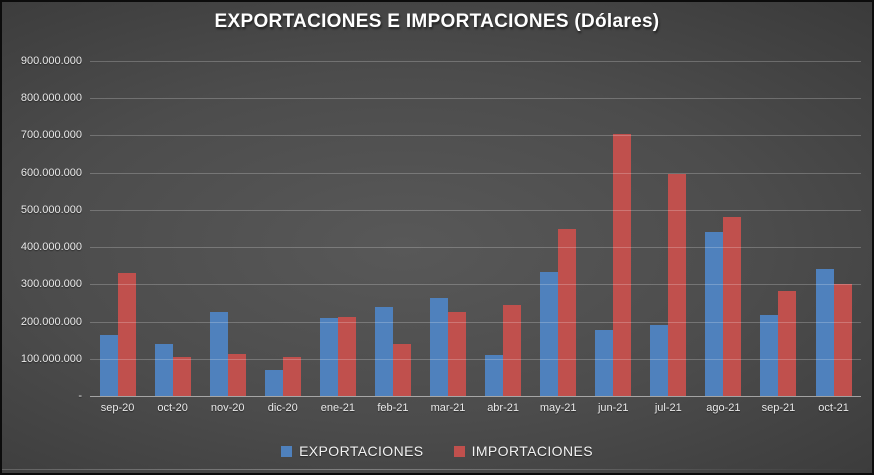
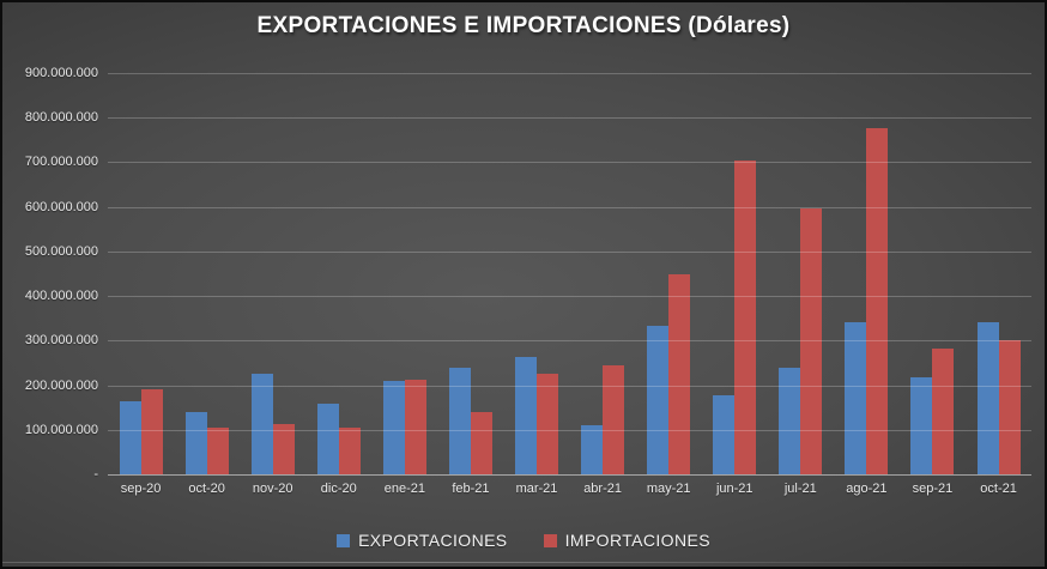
IMPORTACIONES/sep-20: 330000000 -> 190000000
EXPORTACIONES/dic-20: 70000000 -> 160000000
EXPORTACIONES/jul-21: 190000000 -> 240000000
EXPORTACIONES/ago-21: 440000000 -> 340000000
IMPORTACIONES/ago-21: 480000000 -> 780000000
